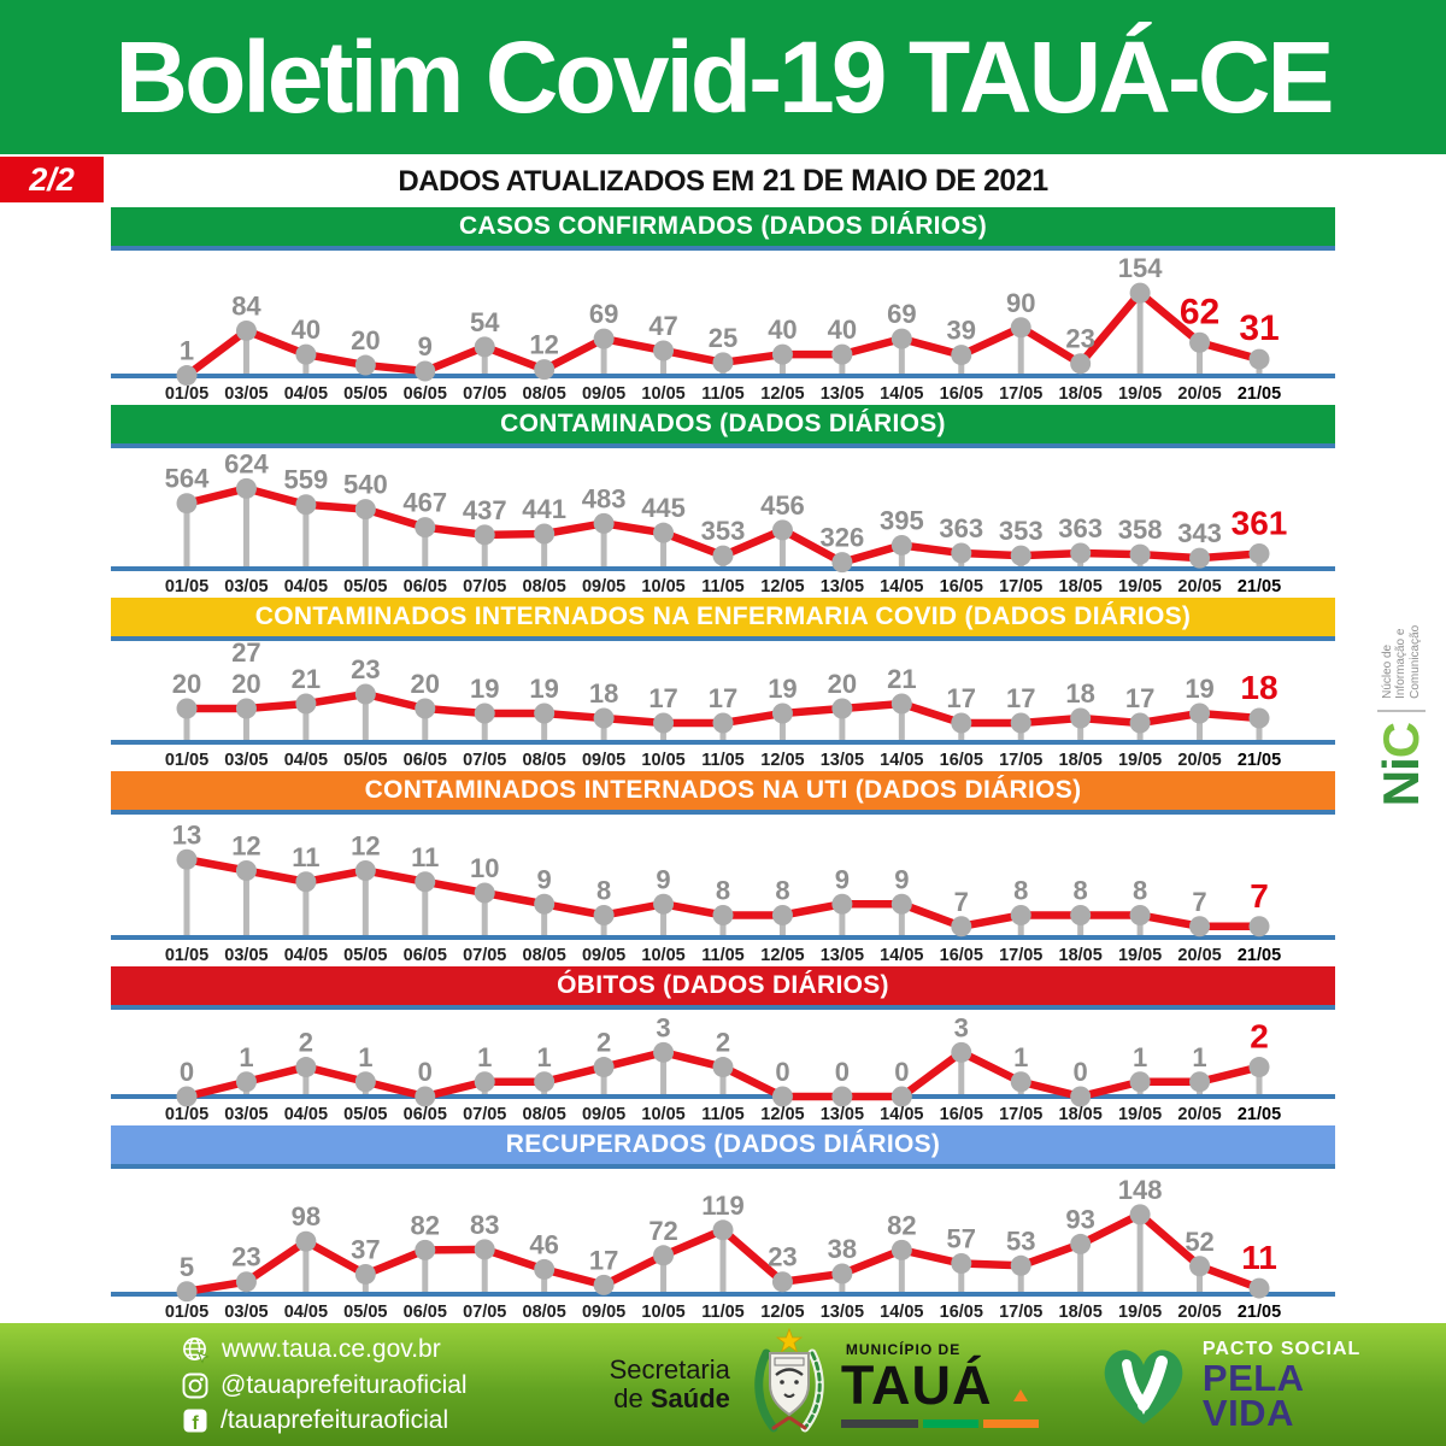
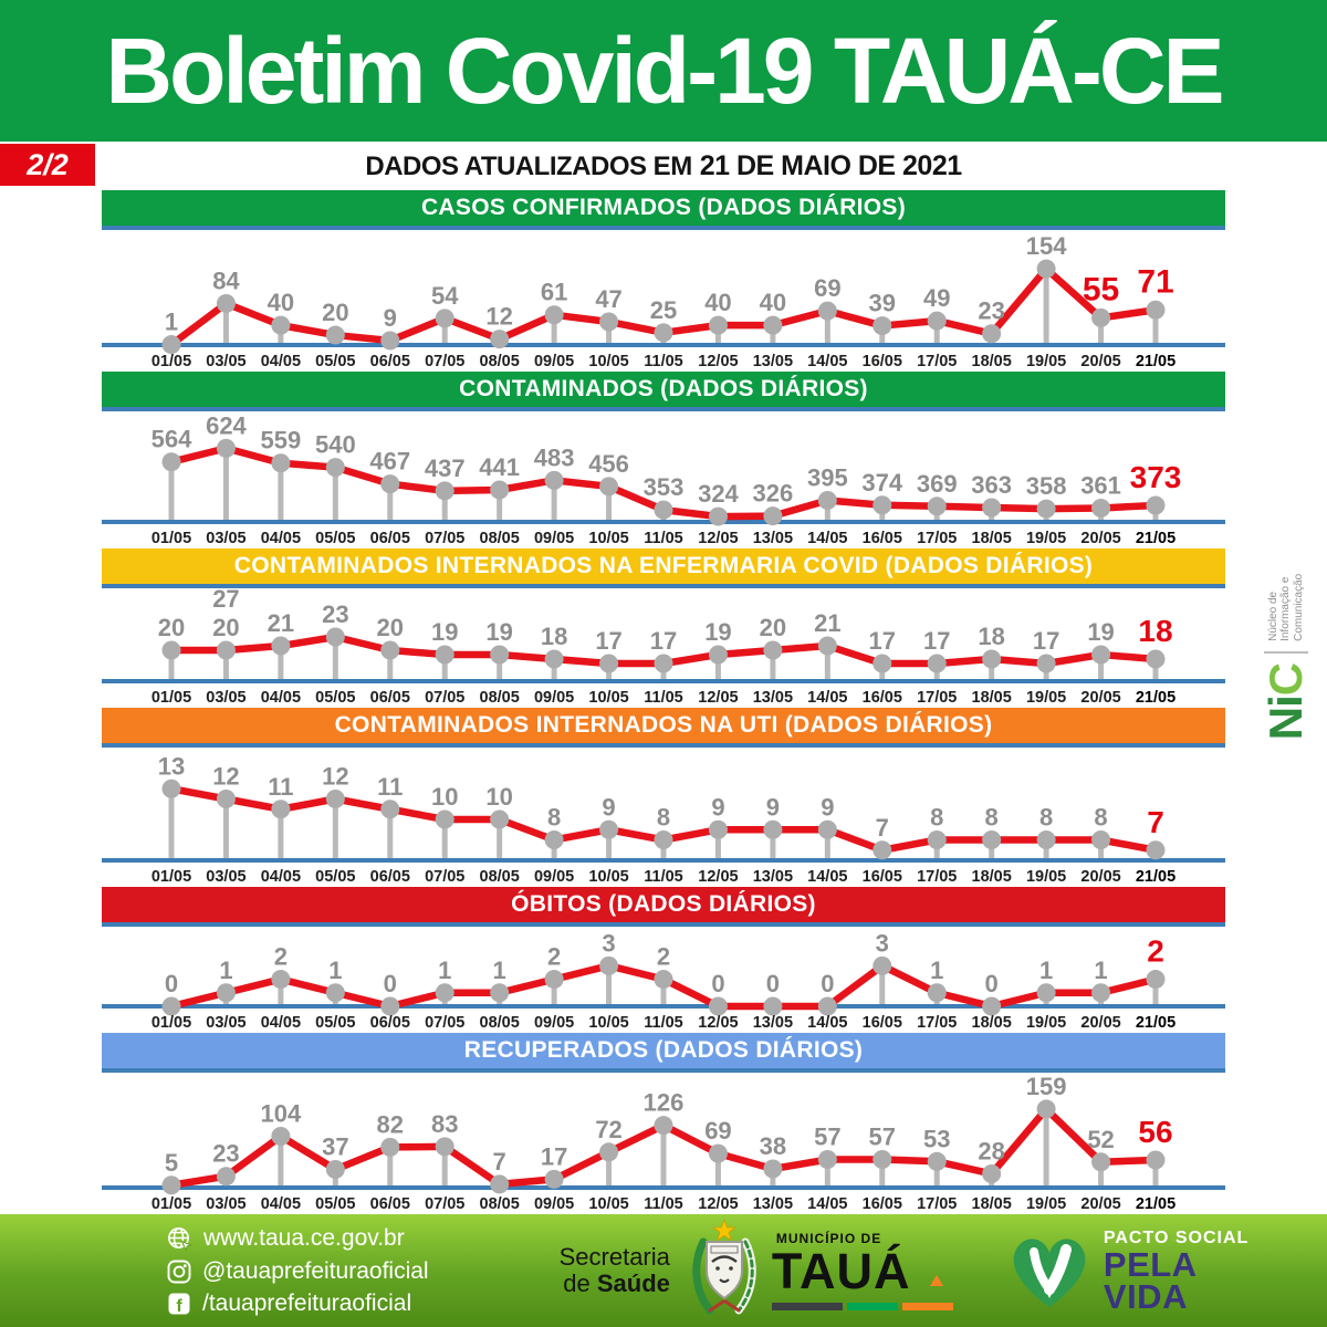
CASOS CONFIRMADOS (DADOS DIÁRIOS)/09/05: 69 -> 61
CASOS CONFIRMADOS (DADOS DIÁRIOS)/17/05: 90 -> 49
CASOS CONFIRMADOS (DADOS DIÁRIOS)/20/05: 62 -> 55
CASOS CONFIRMADOS (DADOS DIÁRIOS)/21/05: 31 -> 71
CONTAMINADOS (DADOS DIÁRIOS)/10/05: 445 -> 456
CONTAMINADOS (DADOS DIÁRIOS)/12/05: 456 -> 324
CONTAMINADOS (DADOS DIÁRIOS)/16/05: 363 -> 374
CONTAMINADOS (DADOS DIÁRIOS)/17/05: 353 -> 369
CONTAMINADOS (DADOS DIÁRIOS)/20/05: 343 -> 361
CONTAMINADOS (DADOS DIÁRIOS)/21/05: 361 -> 373
CONTAMINADOS INTERNADOS NA UTI (DADOS DIÁRIOS)/08/05: 9 -> 10
CONTAMINADOS INTERNADOS NA UTI (DADOS DIÁRIOS)/12/05: 8 -> 9
CONTAMINADOS INTERNADOS NA UTI (DADOS DIÁRIOS)/20/05: 7 -> 8
RECUPERADOS (DADOS DIÁRIOS)/04/05: 98 -> 104
RECUPERADOS (DADOS DIÁRIOS)/08/05: 46 -> 7
RECUPERADOS (DADOS DIÁRIOS)/11/05: 119 -> 126
RECUPERADOS (DADOS DIÁRIOS)/12/05: 23 -> 69
RECUPERADOS (DADOS DIÁRIOS)/14/05: 82 -> 57
RECUPERADOS (DADOS DIÁRIOS)/18/05: 93 -> 28
RECUPERADOS (DADOS DIÁRIOS)/19/05: 148 -> 159
RECUPERADOS (DADOS DIÁRIOS)/21/05: 11 -> 56
